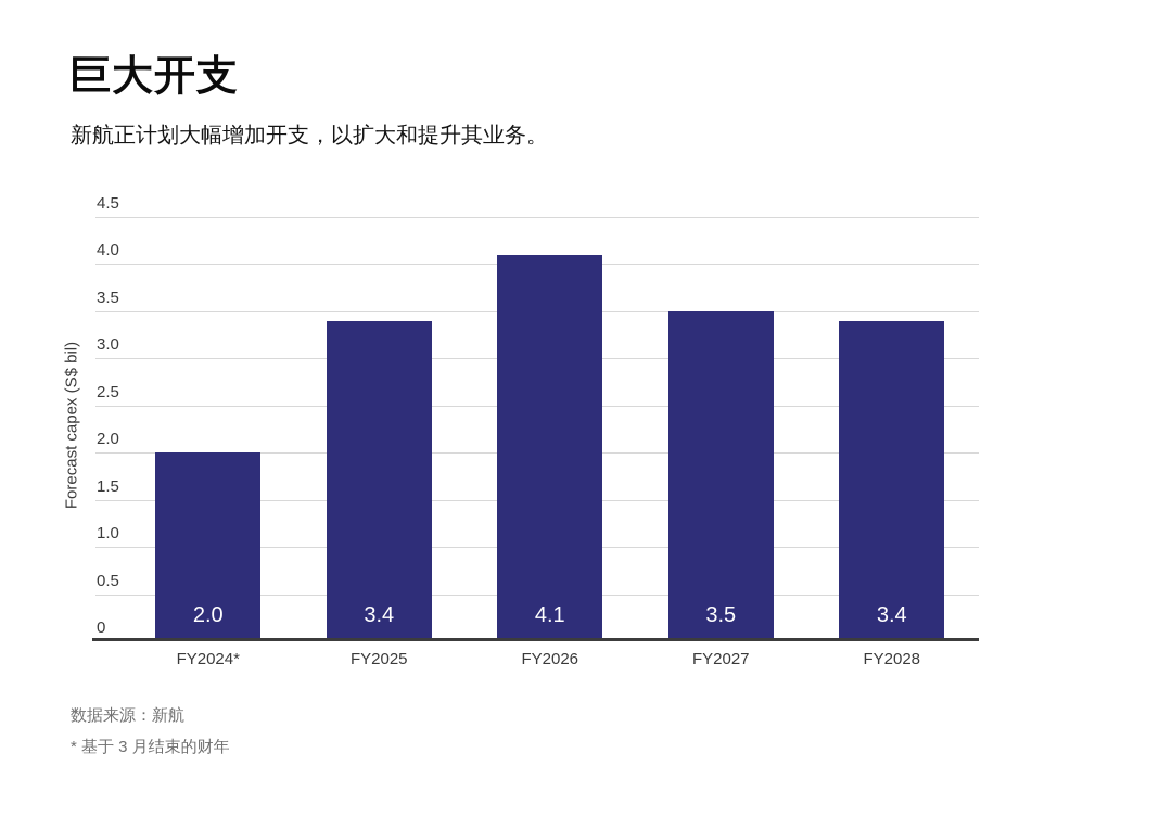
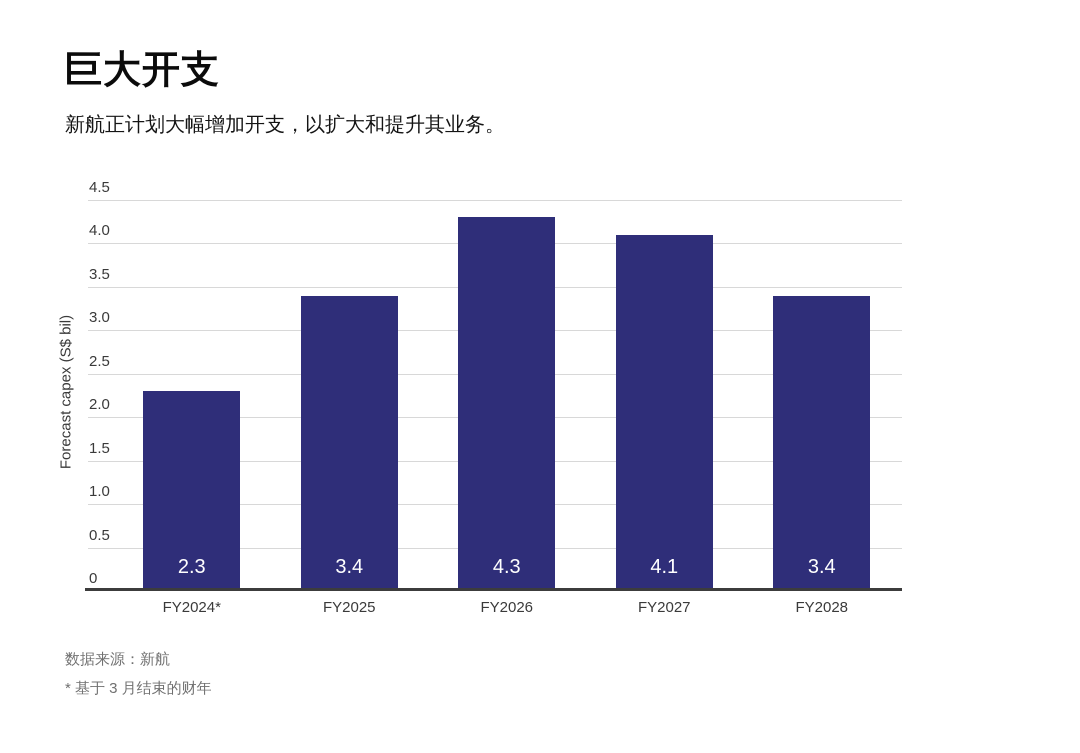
FY2024*: 2.0 -> 2.3
FY2026: 4.1 -> 4.3
FY2027: 3.5 -> 4.1
